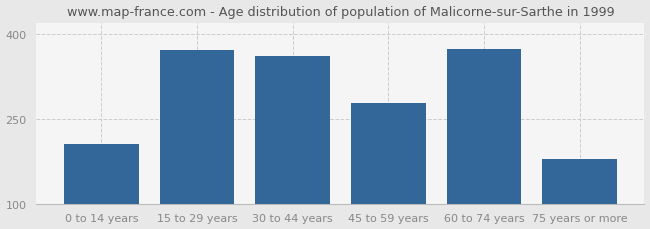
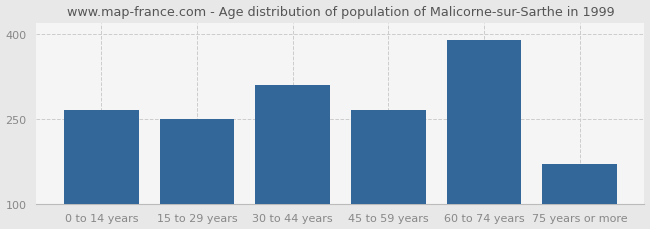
0 to 14 years: 206 -> 265
15 to 29 years: 372 -> 250
30 to 44 years: 362 -> 310
45 to 59 years: 278 -> 265
60 to 74 years: 374 -> 390
75 years or more: 180 -> 170
